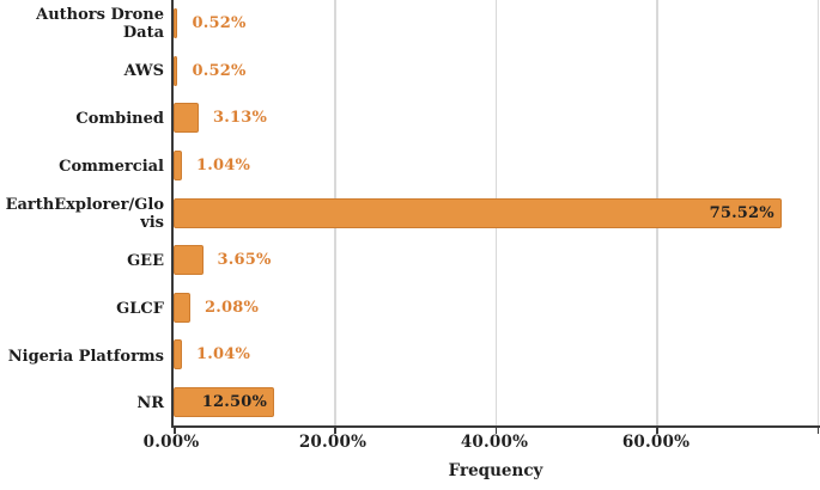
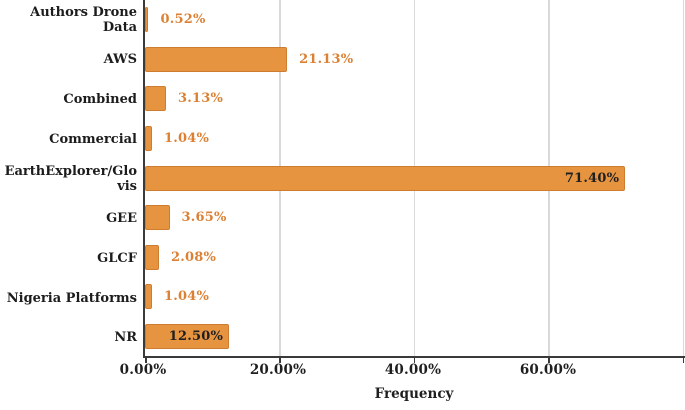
AWS: 0.52% -> 21.13%
EarthExplorer/Glovis: 75.52% -> 71.40%
